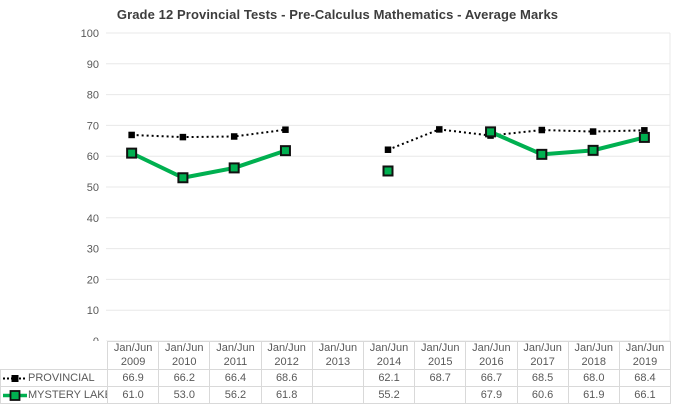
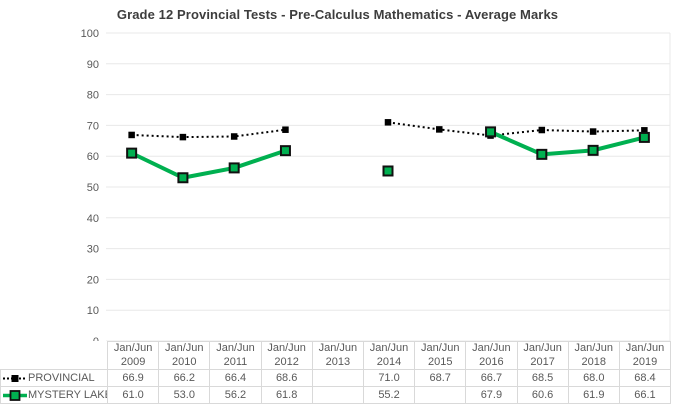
PROVINCIAL/Jan/Jun 2014: 62.1 -> 71.0
